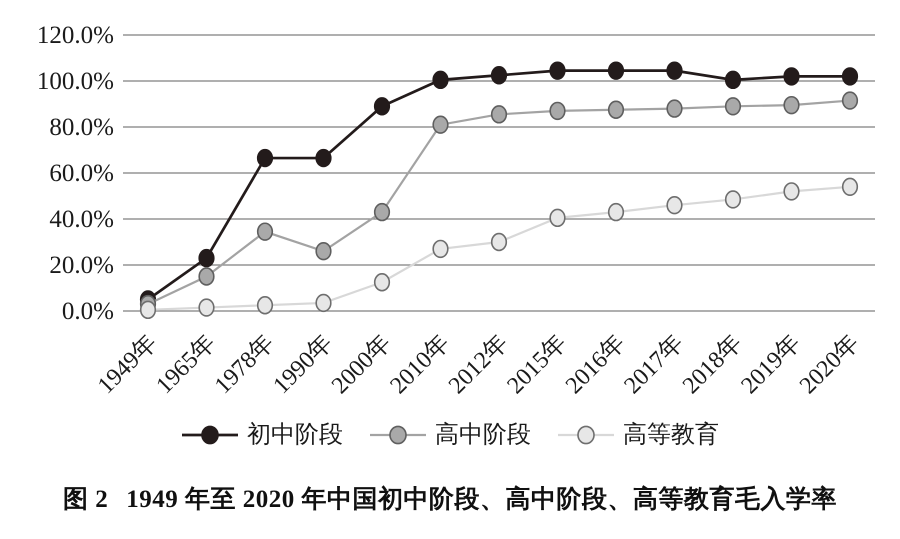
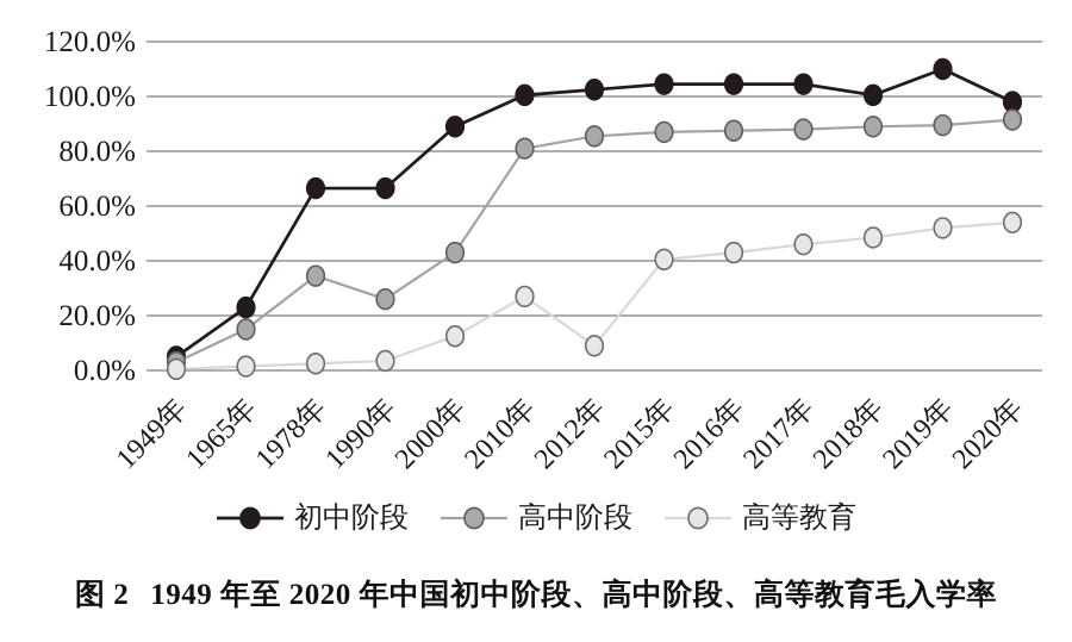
高等教育/2012年: 30% -> 9%
初中阶段/2019年: 102% -> 110%
初中阶段/2020年: 102% -> 98%
